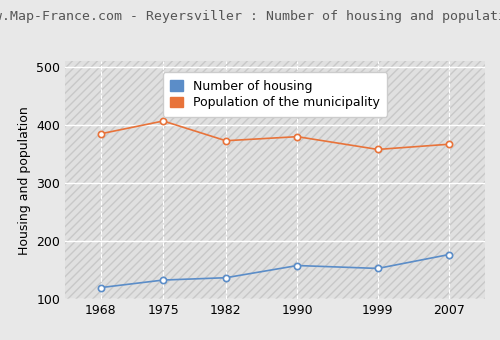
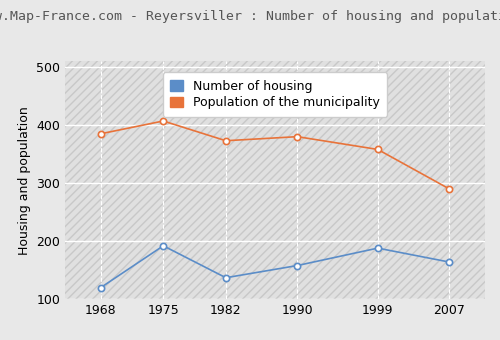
Number of housing/1975: 133 -> 192
Number of housing/1999: 153 -> 188
Number of housing/2007: 177 -> 164
Population of the municipality/2007: 367 -> 290
